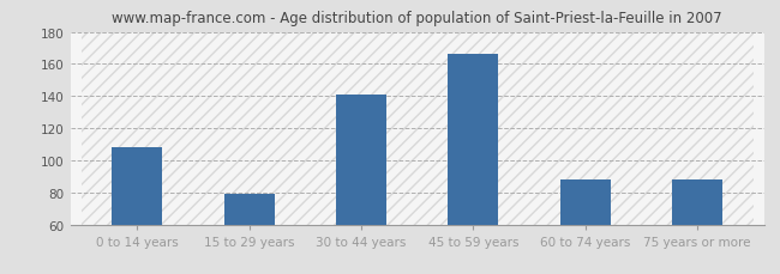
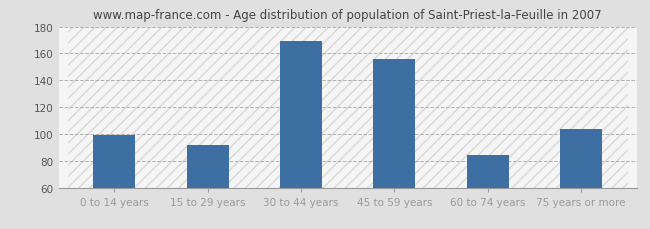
0 to 14 years: 108 -> 99
15 to 29 years: 79 -> 92
30 to 44 years: 141 -> 169
45 to 59 years: 166 -> 156
60 to 74 years: 88 -> 84
75 years or more: 88 -> 104
